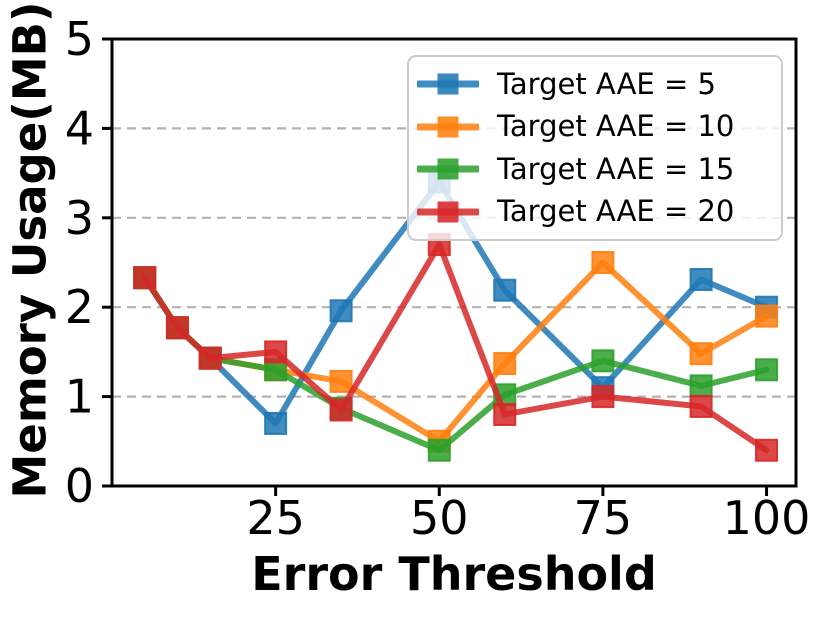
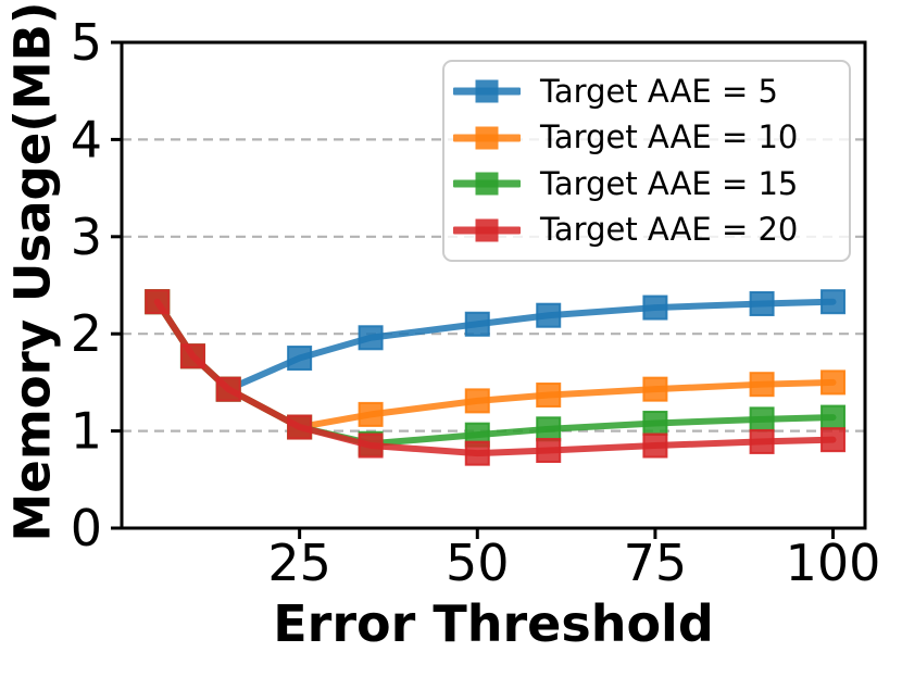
Target AAE = 5/25: 0.7 -> 1.8
Target AAE = 10/25: 1.3 -> 1.0
Target AAE = 15/25: 1.3 -> 1.0
Target AAE = 20/25: 1.5 -> 1.0
Target AAE = 5/50: 3.4 -> 2.1
Target AAE = 10/50: 0.5 -> 1.3
Target AAE = 15/50: 0.4 -> 1.0
Target AAE = 20/50: 2.7 -> 0.8
Target AAE = 5/75: 1.1 -> 2.3
Target AAE = 10/75: 2.5 -> 1.4
Target AAE = 15/75: 1.4 -> 1.1
Target AAE = 20/75: 1.0 -> 0.8
Target AAE = 5/100: 2.0 -> 2.3
Target AAE = 10/100: 1.9 -> 1.5
Target AAE = 15/100: 1.3 -> 1.1
Target AAE = 20/100: 0.4 -> 0.9
